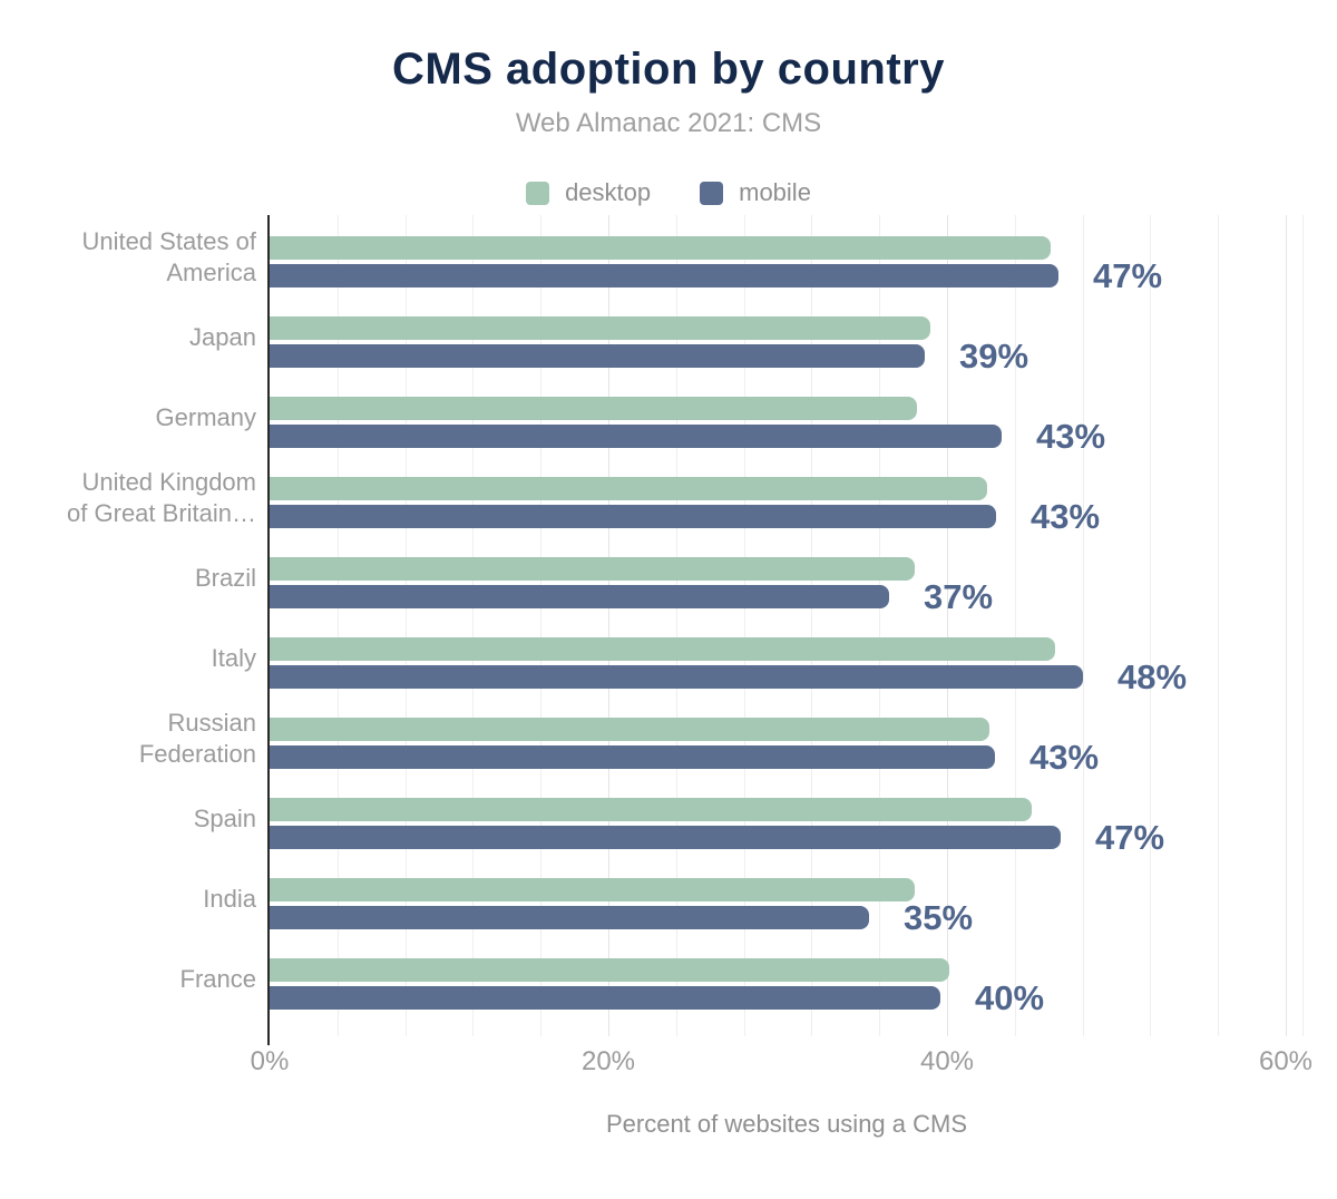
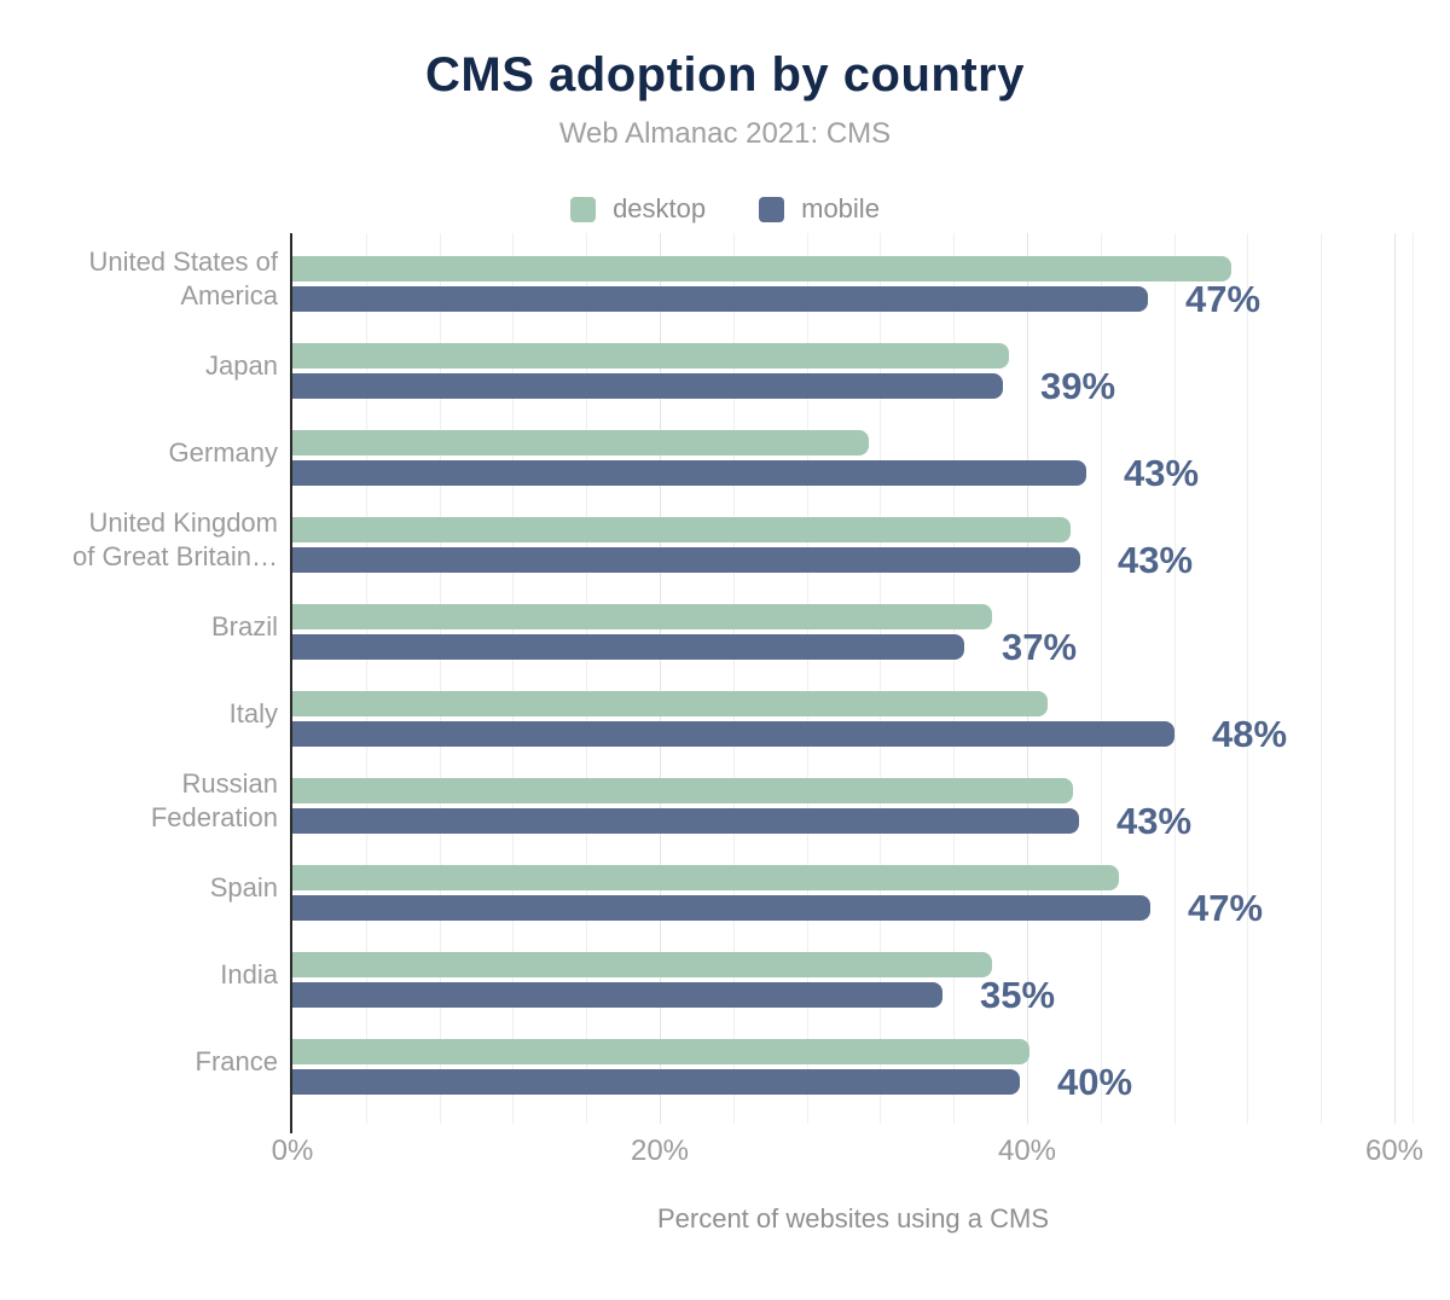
desktop/United States of America: 46.1% -> 51.1%
desktop/Germany: 38.2% -> 31.4%
desktop/Italy: 46.4% -> 41.1%
